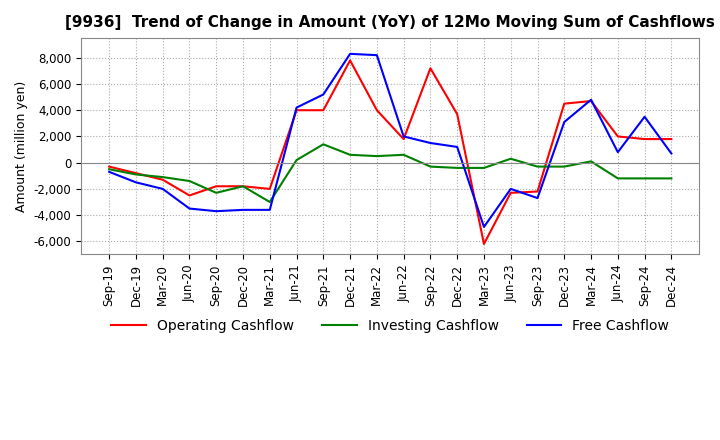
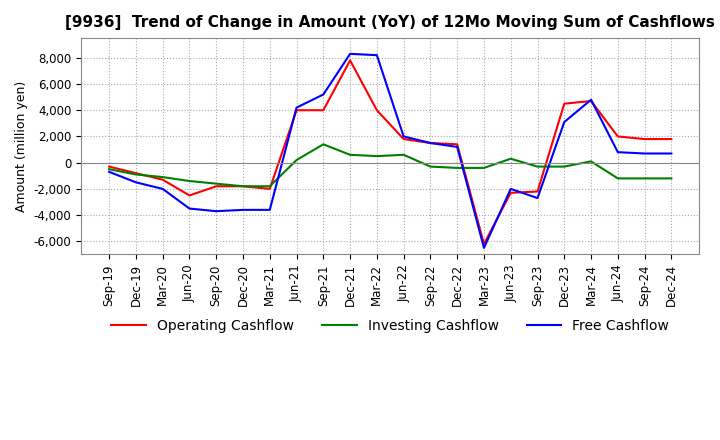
Investing Cashflow/Sep-20: -2,300 -> -1,600
Investing Cashflow/Mar-21: -3,000 -> -1,800
Operating Cashflow/Sep-22: 7,200 -> 1,500
Operating Cashflow/Dec-22: 3,700 -> 1,400
Free Cashflow/Mar-23: -4,900 -> -6,500
Free Cashflow/Sep-24: 3,500 -> 700
